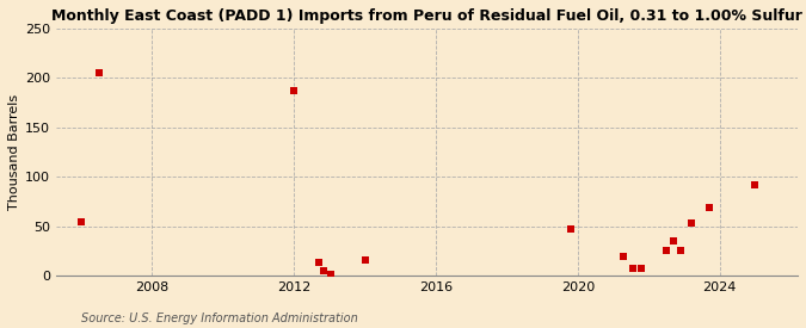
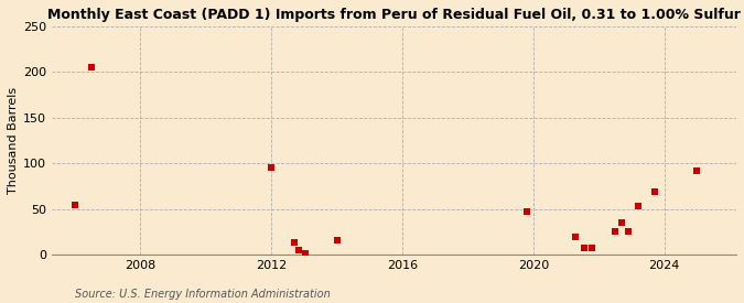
2012: 187 -> 96
